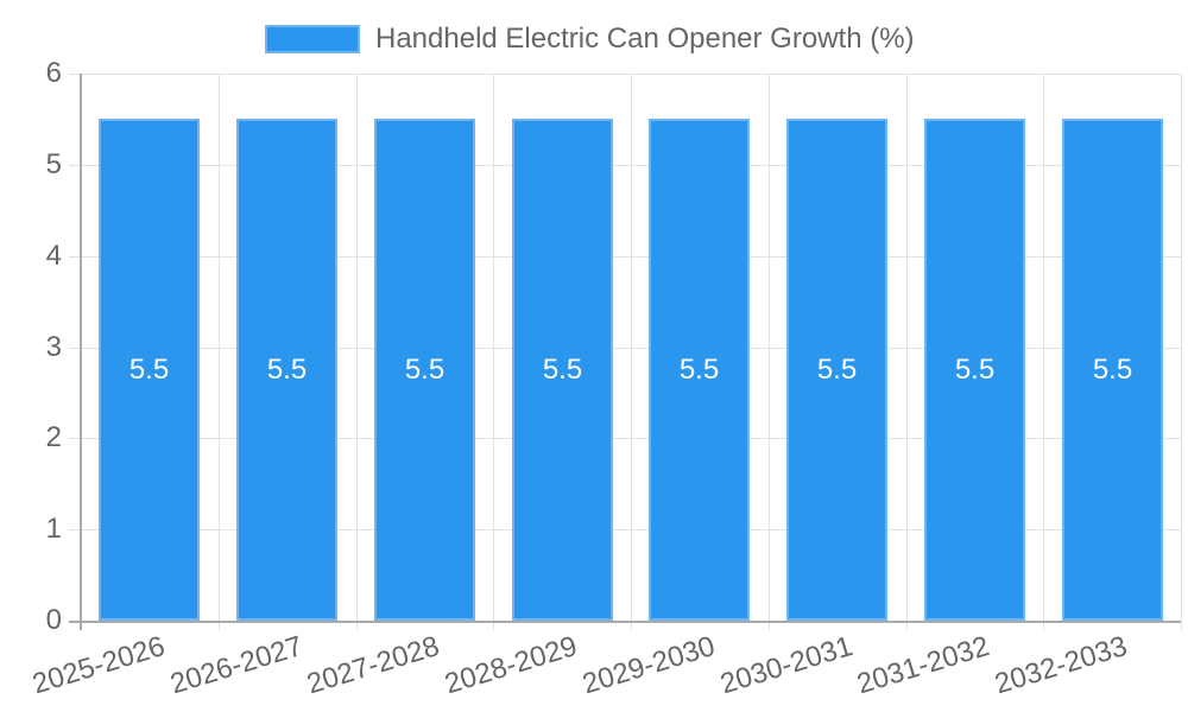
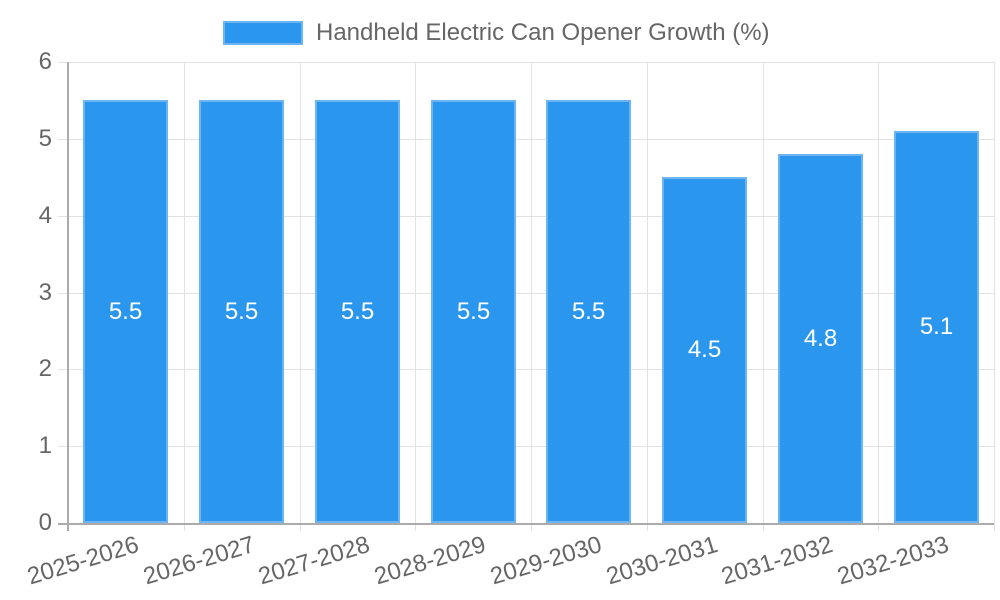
2030-2031: 5.5 -> 4.5
2031-2032: 5.5 -> 4.8
2032-2033: 5.5 -> 5.1
